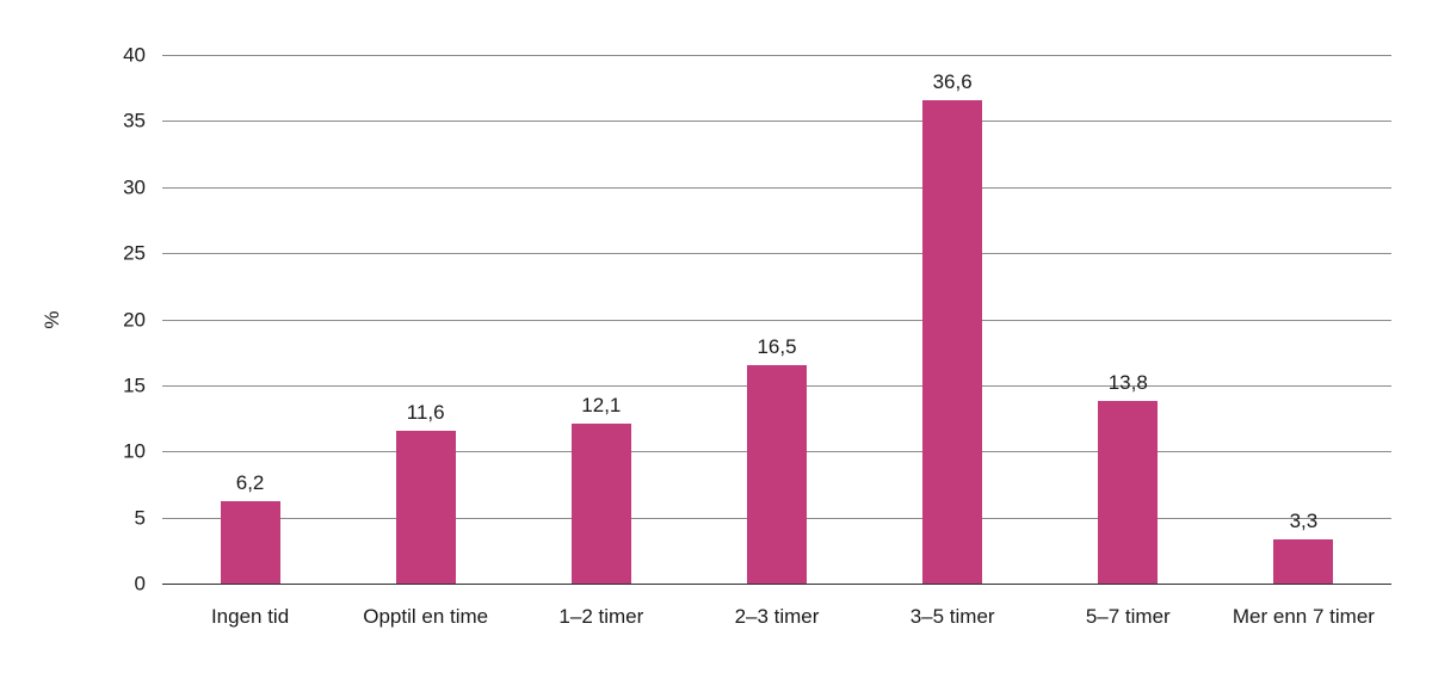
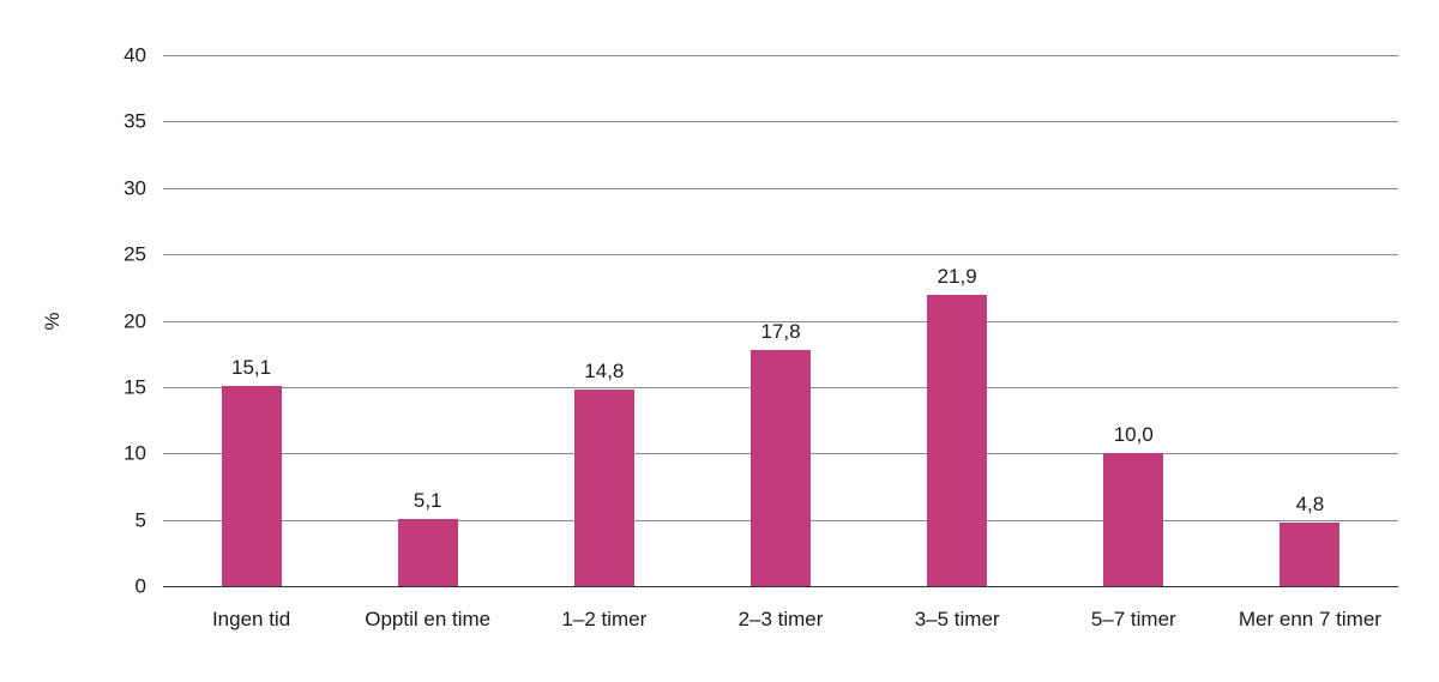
Ingen tid: 6,2 -> 15,1
Opptil en time: 11,6 -> 5,1
1–2 timer: 12,1 -> 14,8
2–3 timer: 16,5 -> 17,8
3–5 timer: 36,6 -> 21,9
5–7 timer: 13,8 -> 10,0
Mer enn 7 timer: 3,3 -> 4,8
